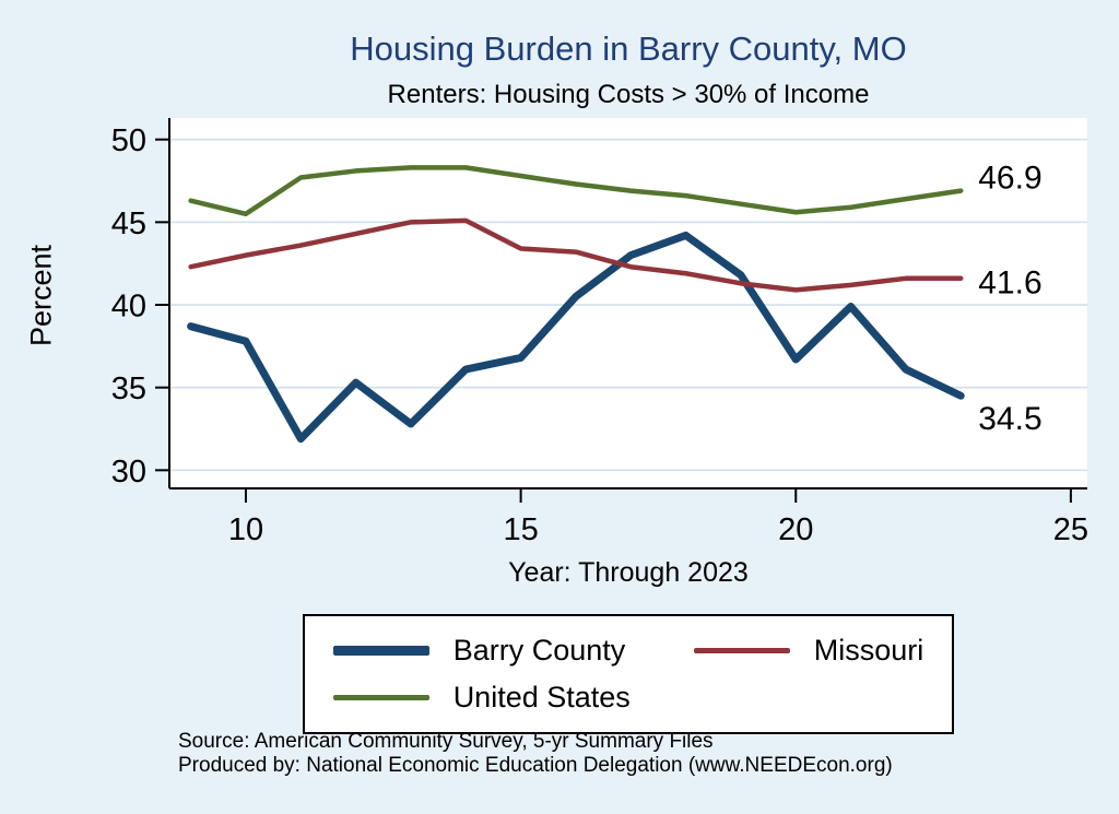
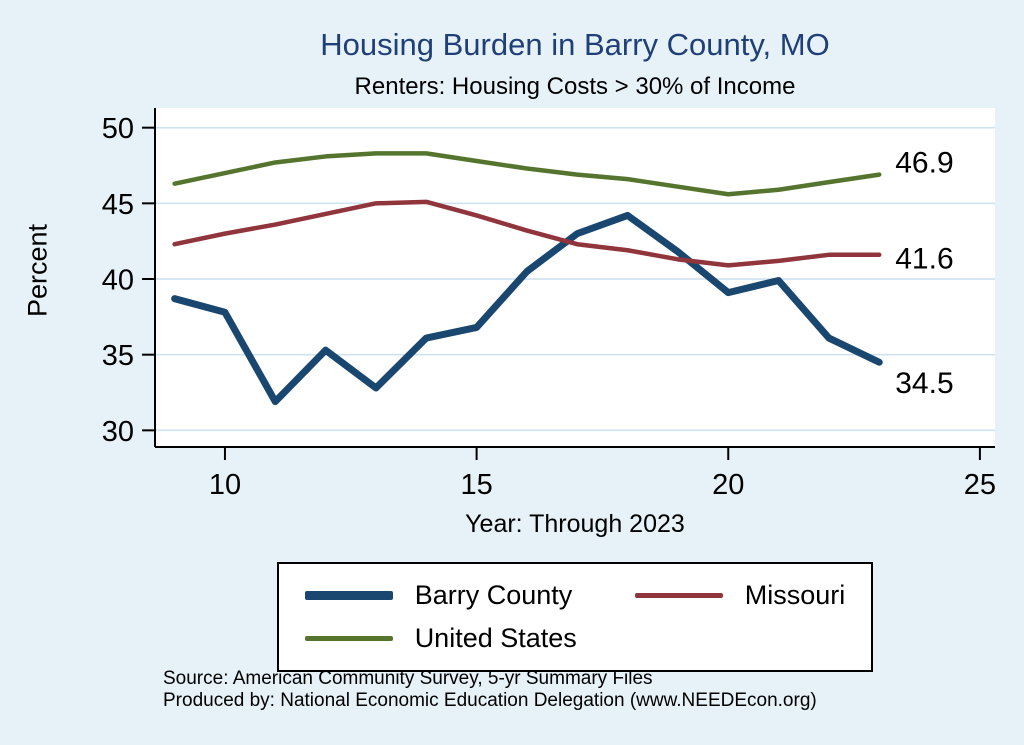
United States/10: 45.5 -> 47.0
Missouri/15: 43.4 -> 44.2
Barry County/20: 36.7 -> 39.1
